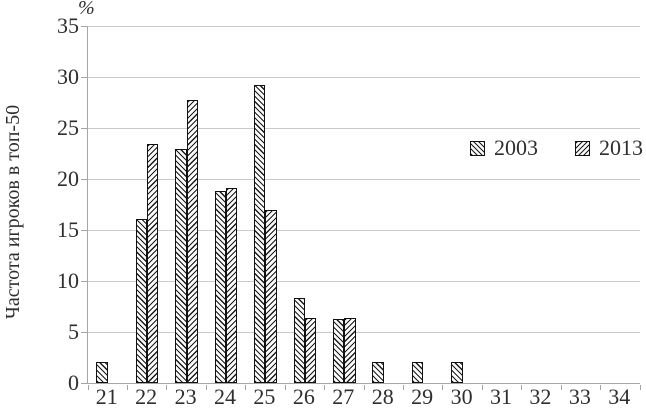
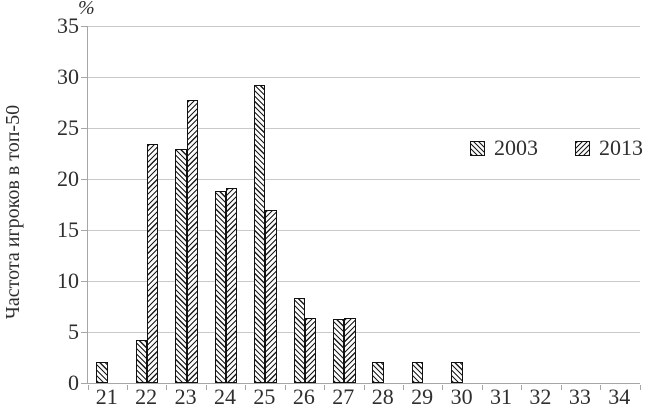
2003/22: 16.1 -> 4.2
